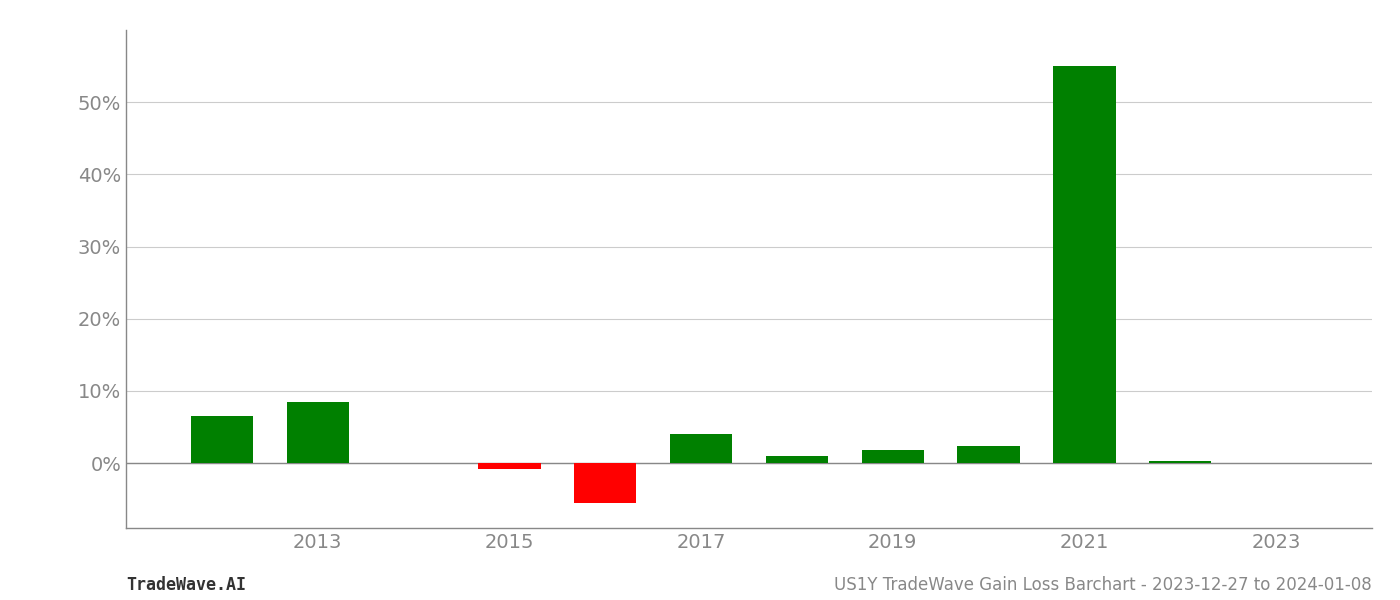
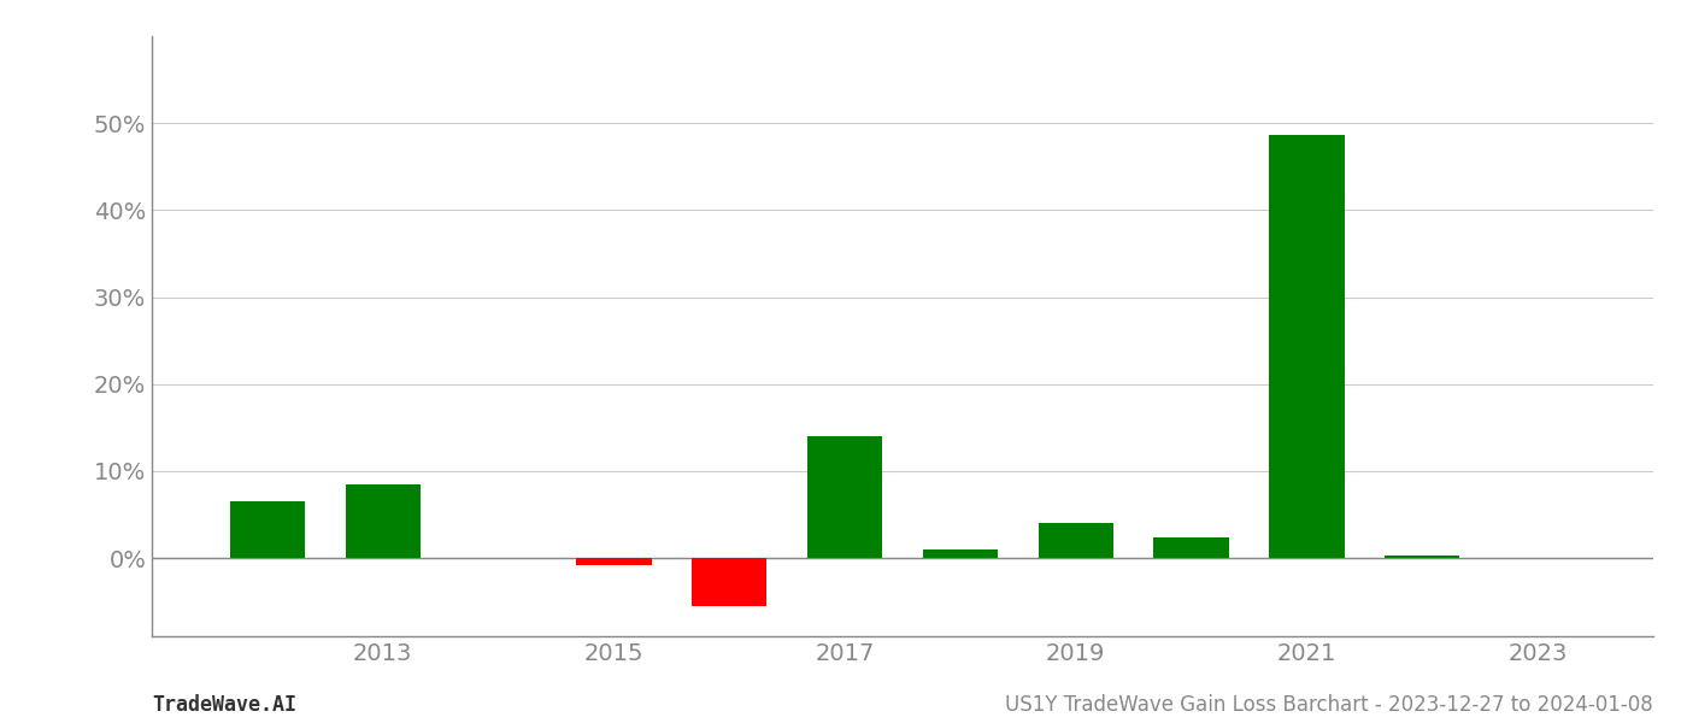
2017: 4.0% -> 14.0%
2019: 1.8% -> 4.0%
2021: 55.0% -> 48.6%
